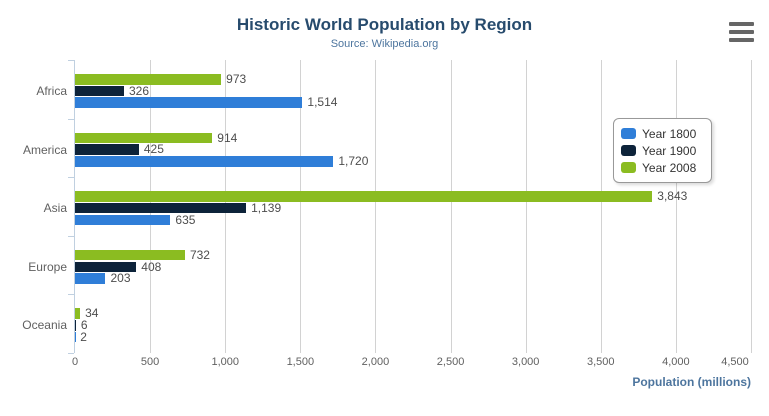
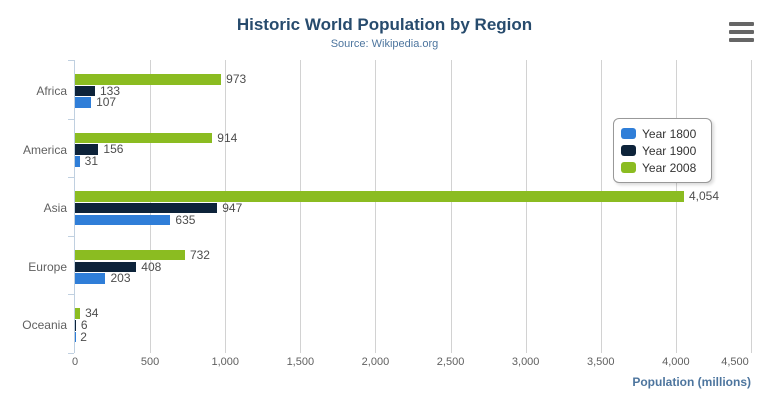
Year 1800/Africa: 1,514 -> 107
Year 1900/Africa: 326 -> 133
Year 1800/America: 1,720 -> 31
Year 1900/America: 425 -> 156
Year 1900/Asia: 1,139 -> 947
Year 2008/Asia: 3,843 -> 4,054
